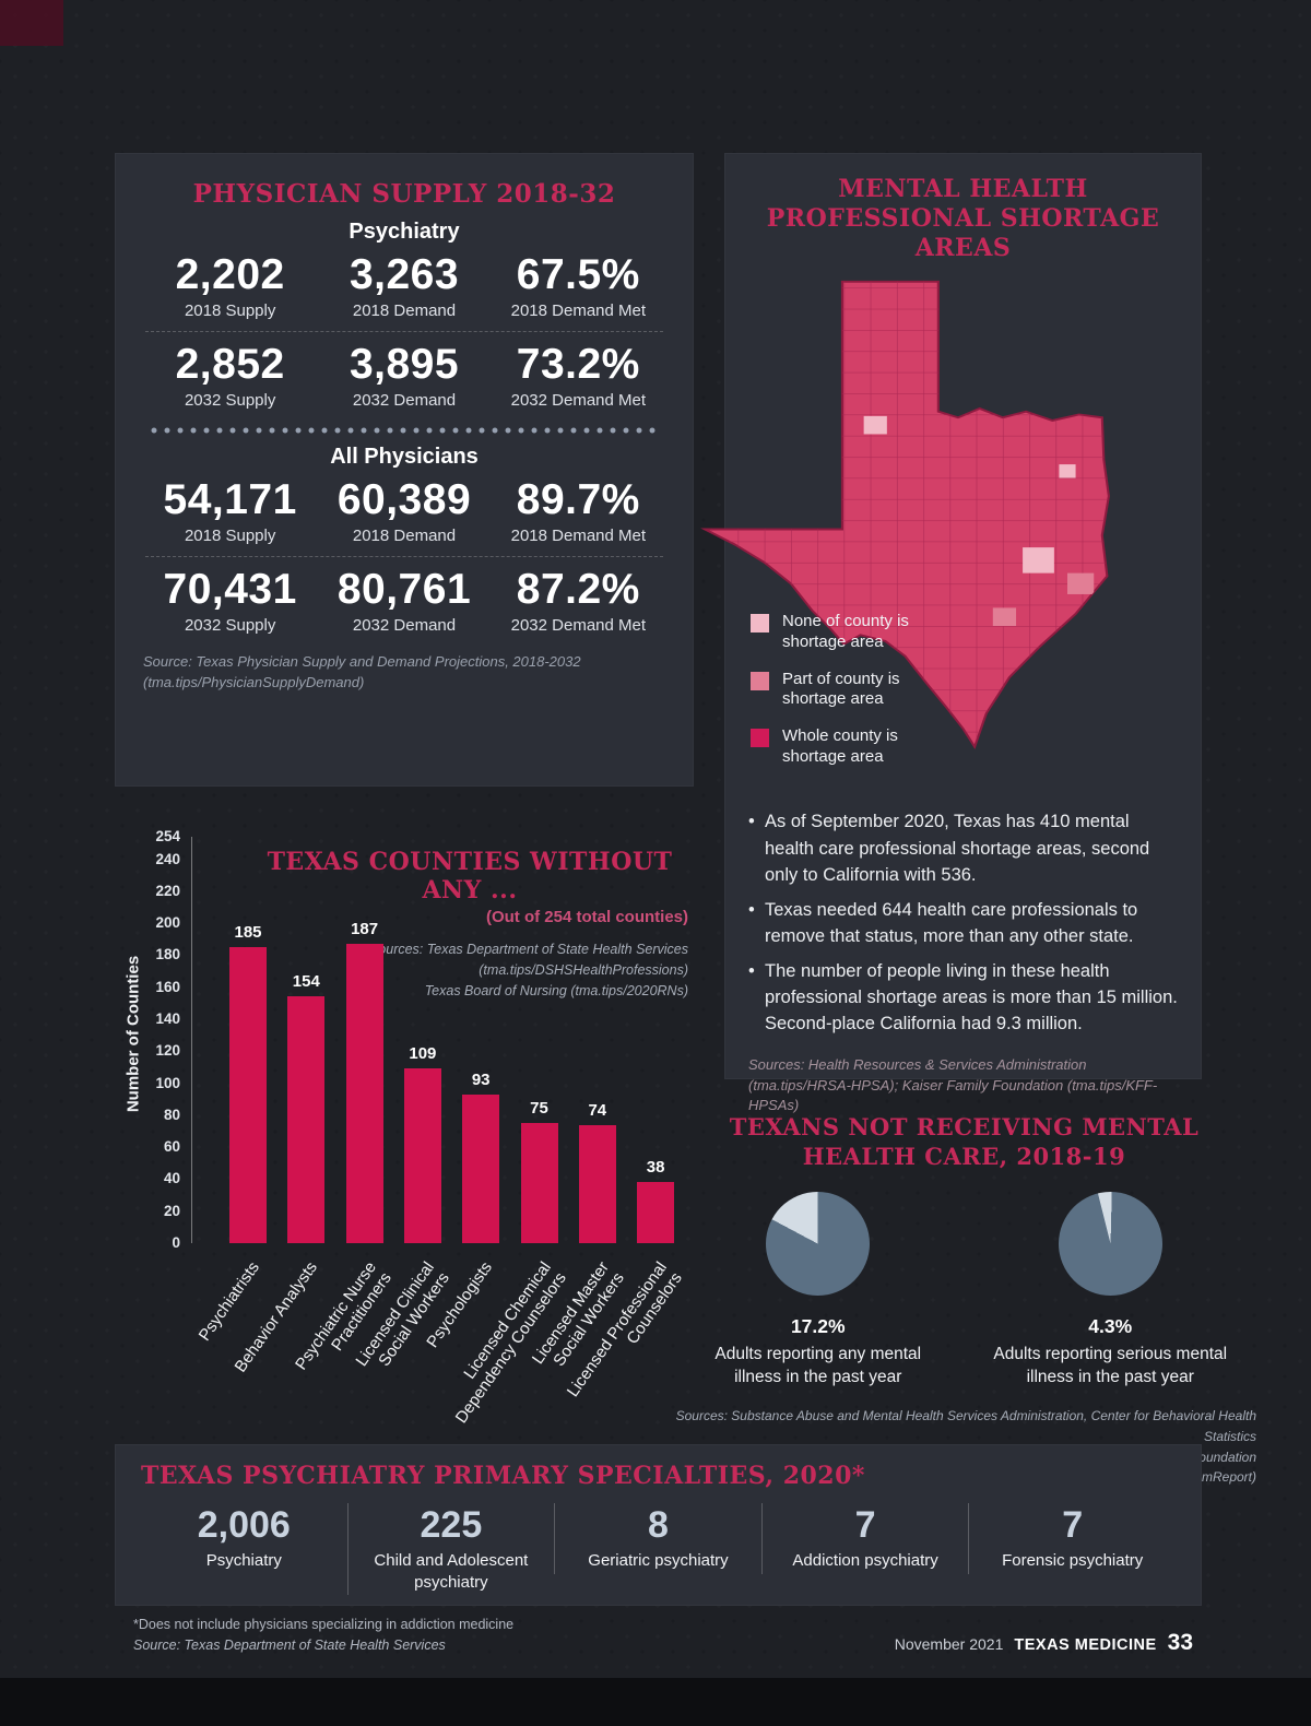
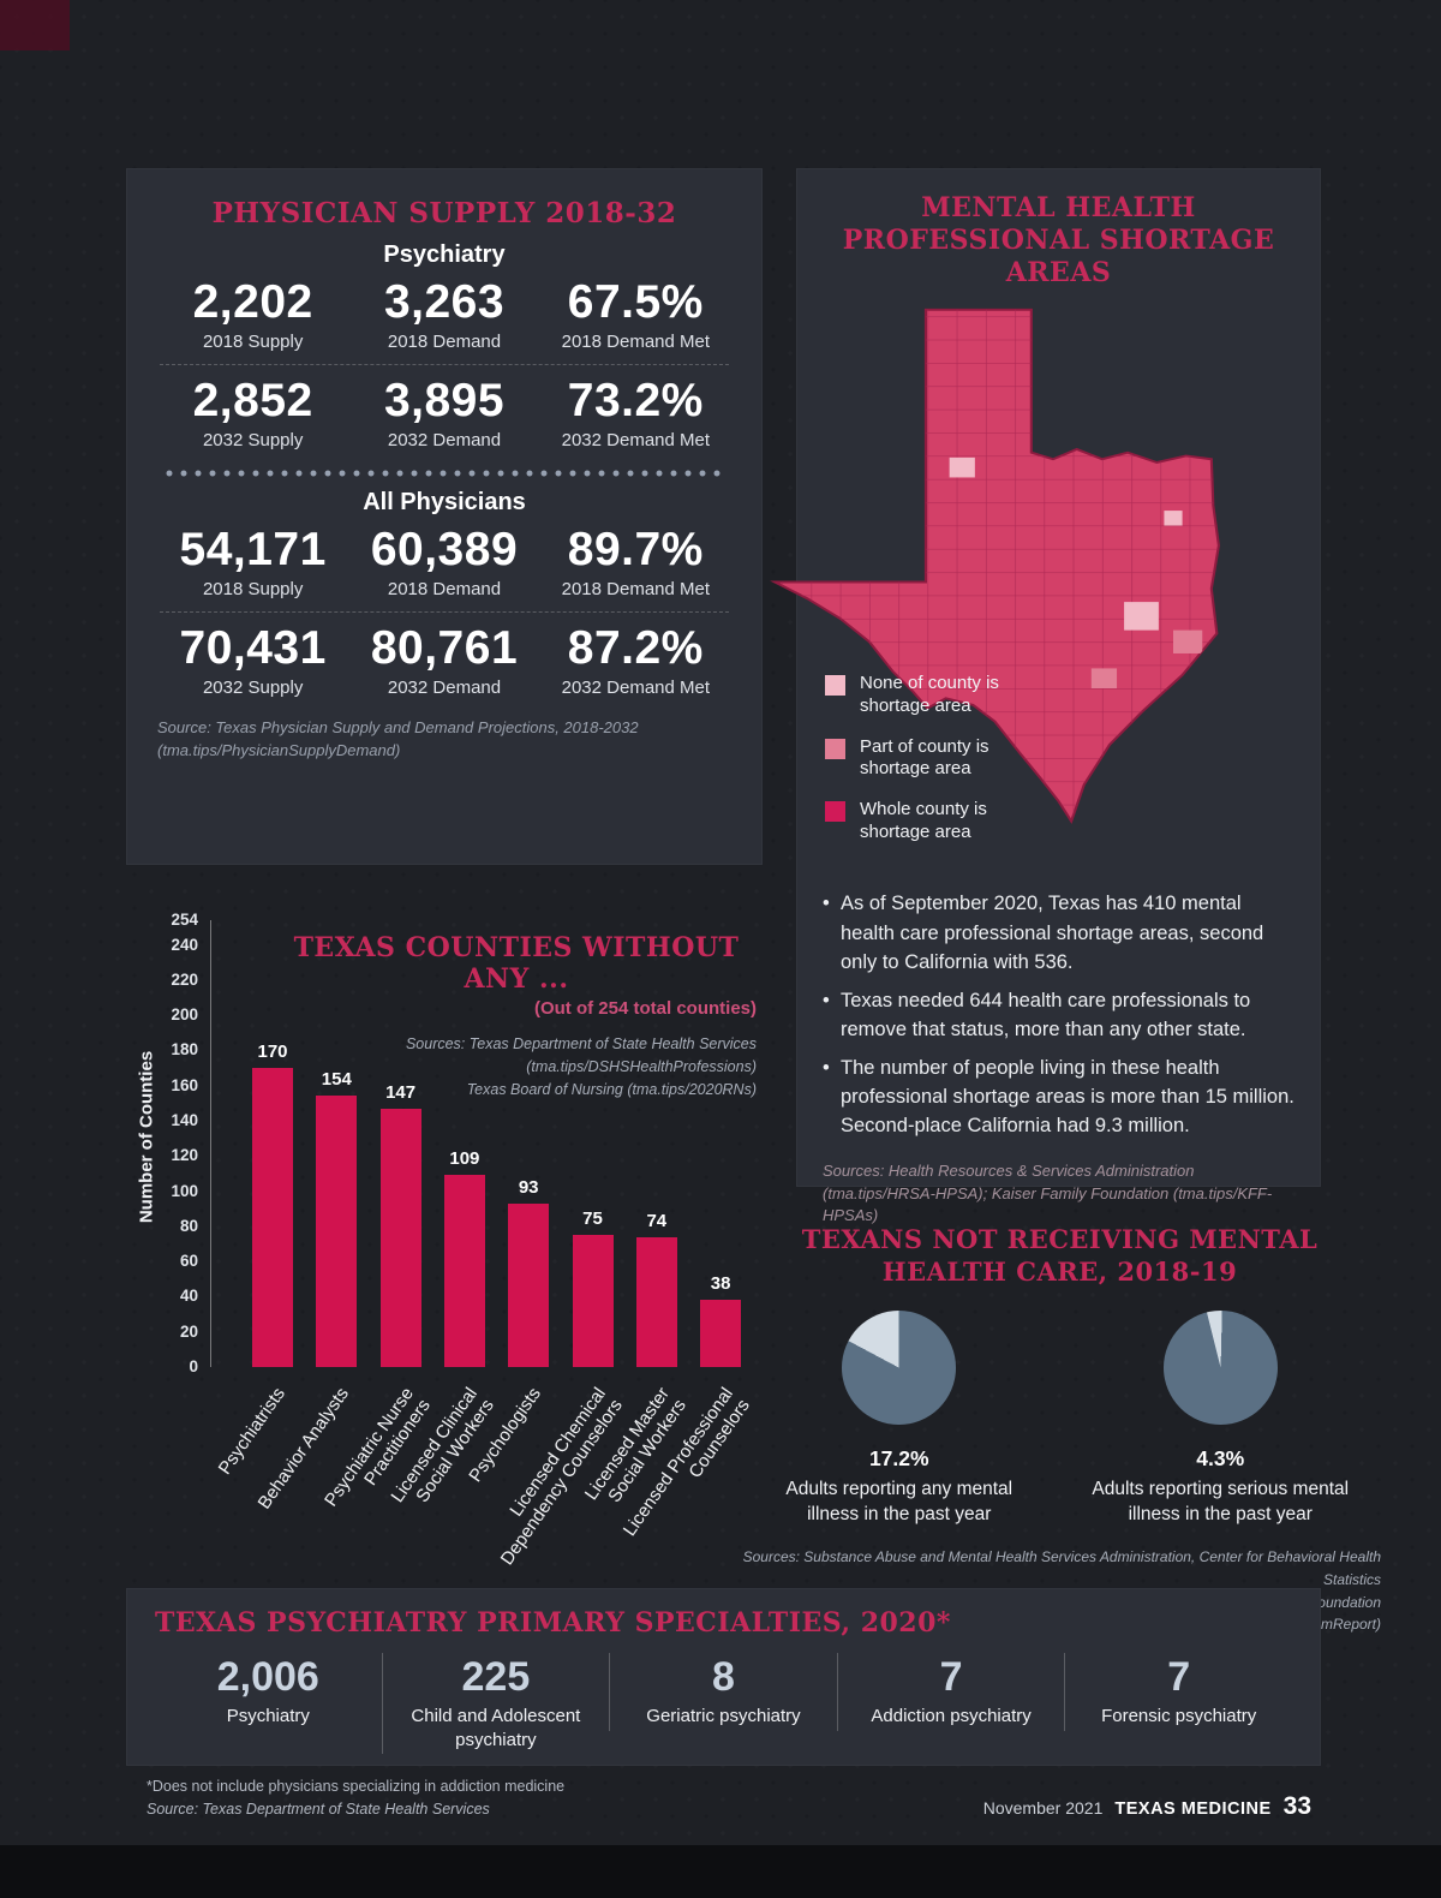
TEXAS COUNTIES WITHOUT ANY .../Psychiatrists: 185 -> 170
TEXAS COUNTIES WITHOUT ANY .../Psychiatric Nurse Practitioners: 187 -> 147
